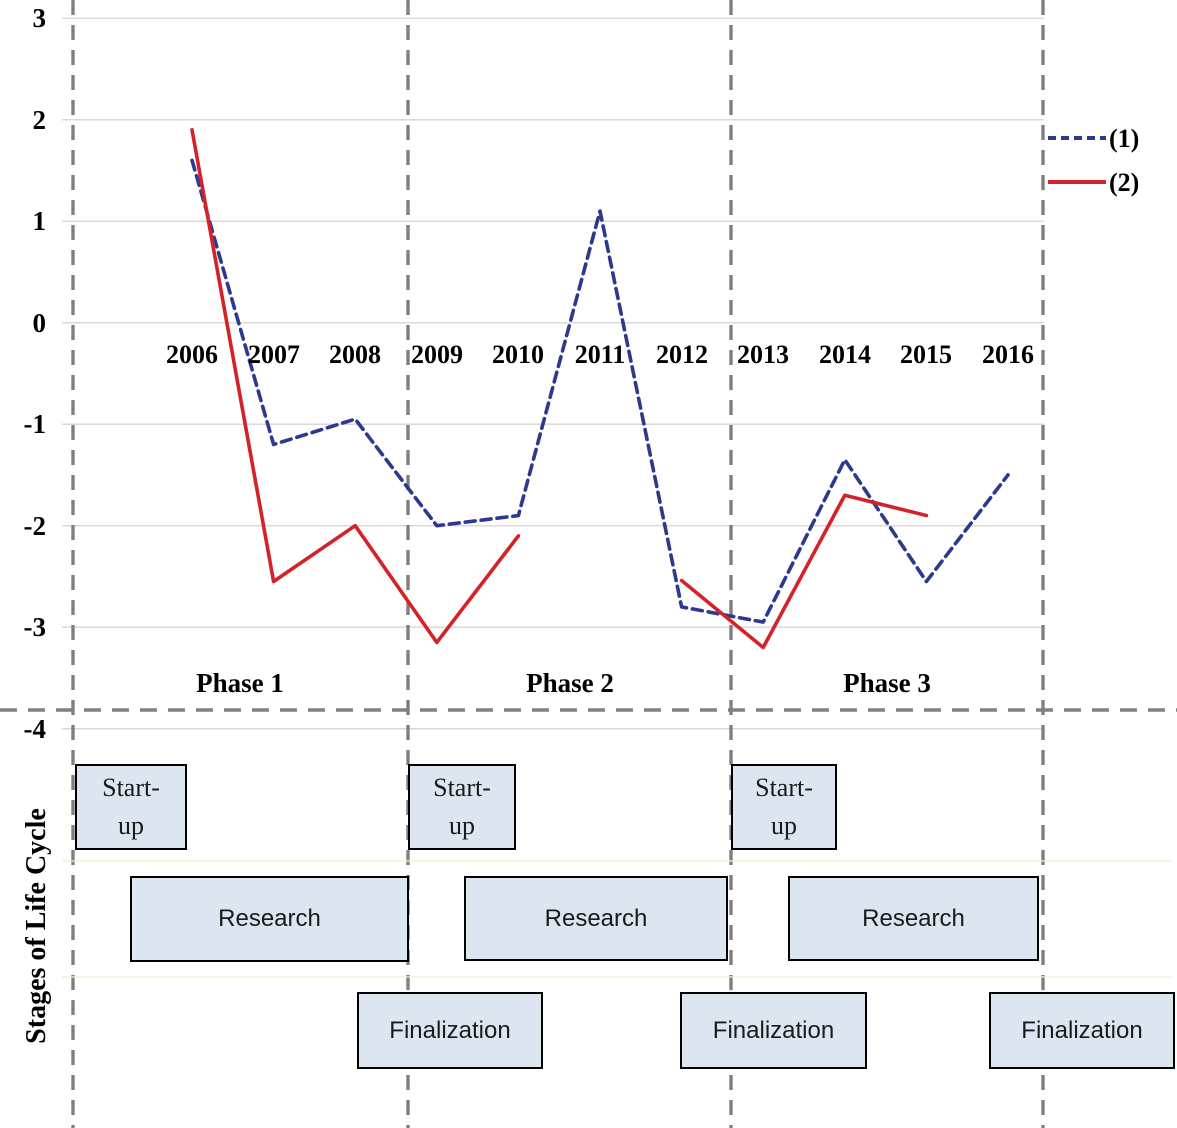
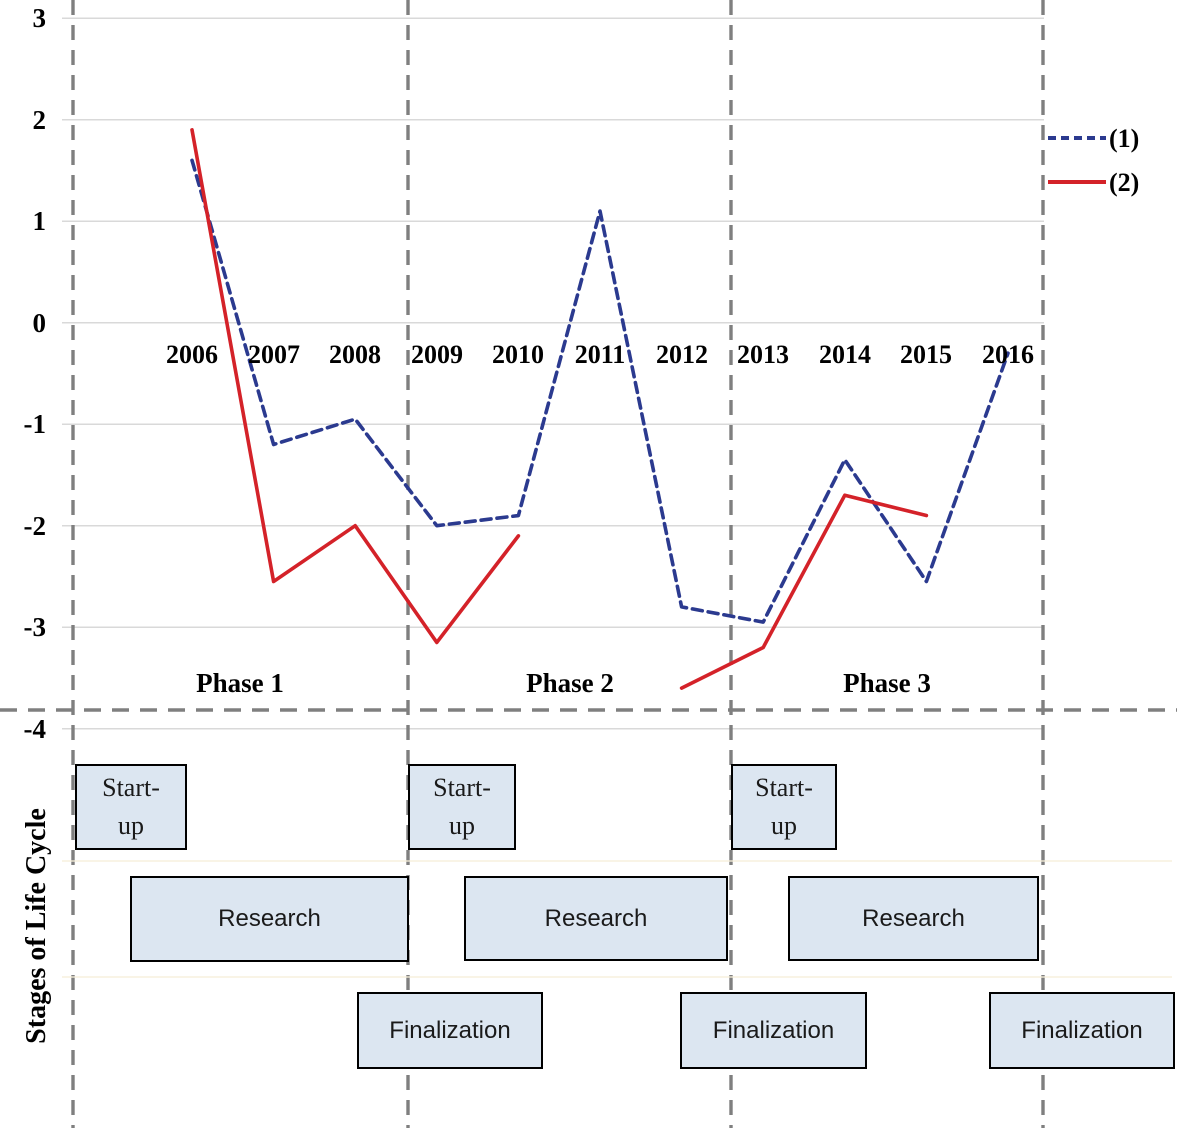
(2)/2012: -2.54 -> -3.60
(1)/2016: -1.50 -> -0.30
